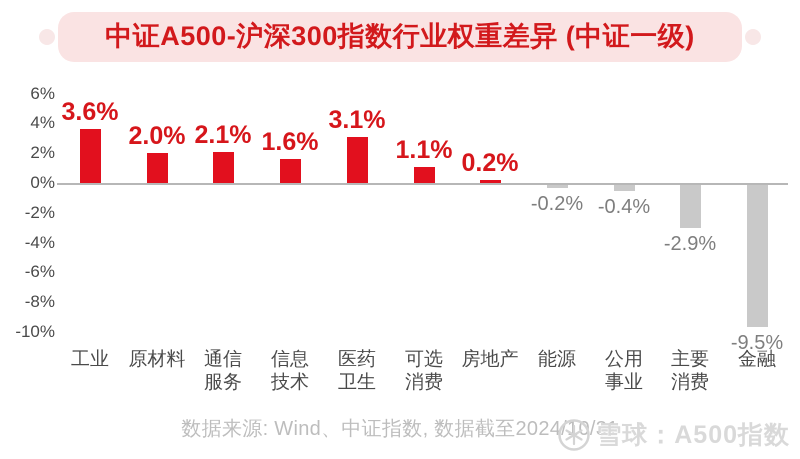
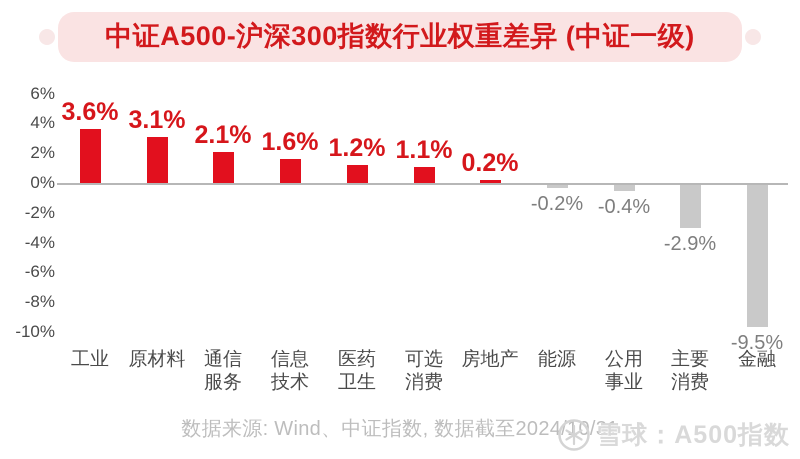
原材料: 2.0% -> 3.1%
医药卫生: 3.1% -> 1.2%
